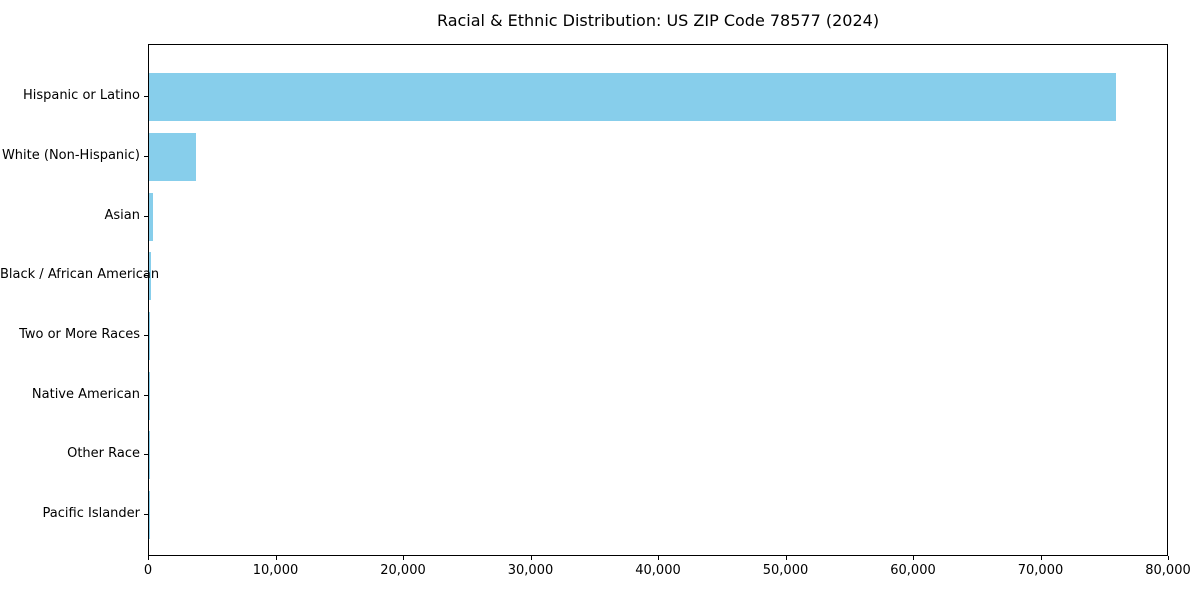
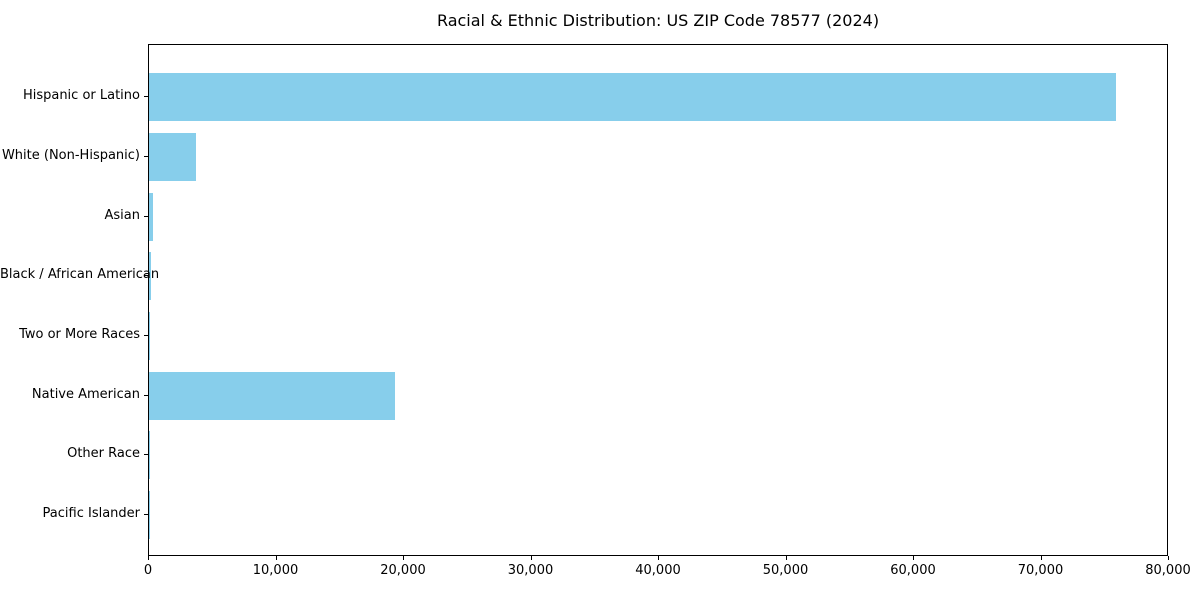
Native American: 100 -> 19300
